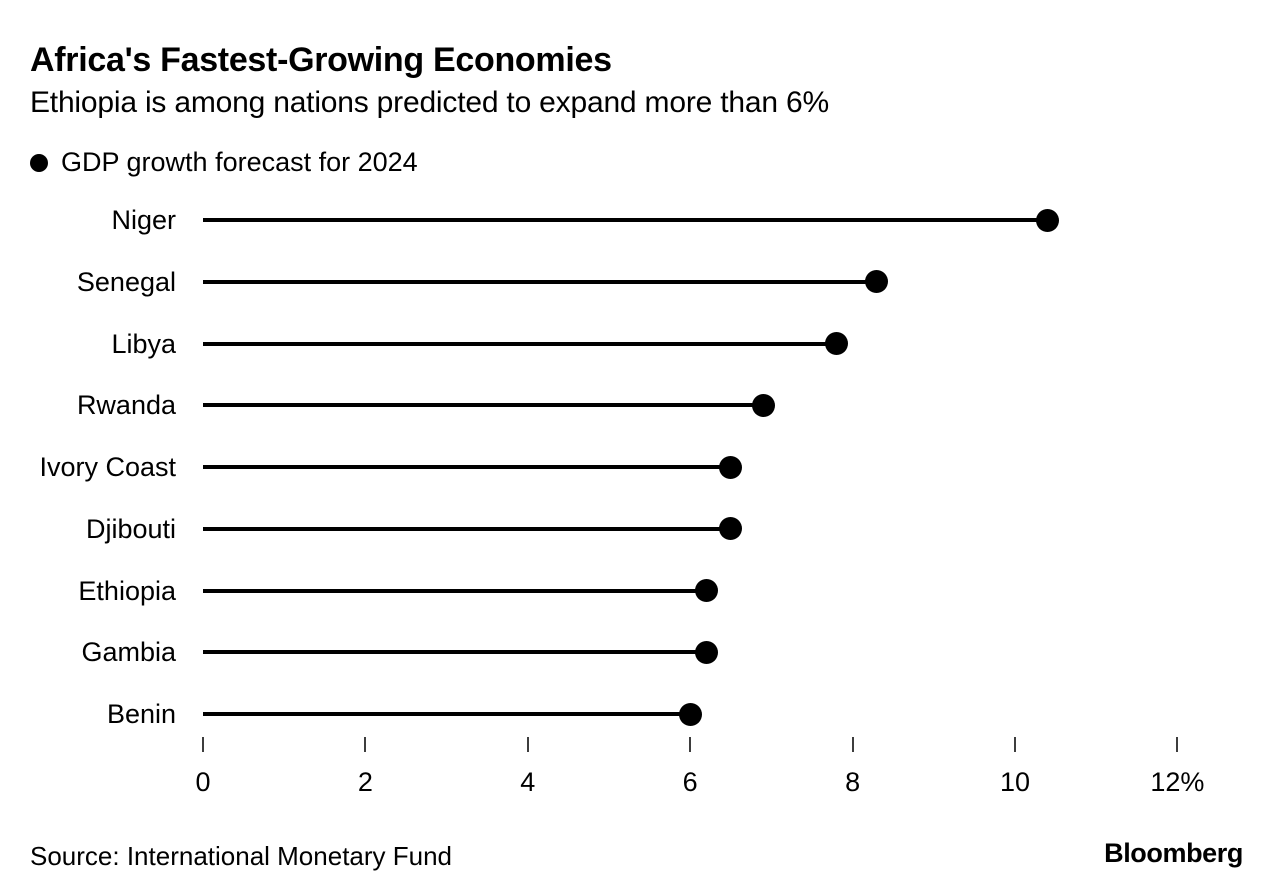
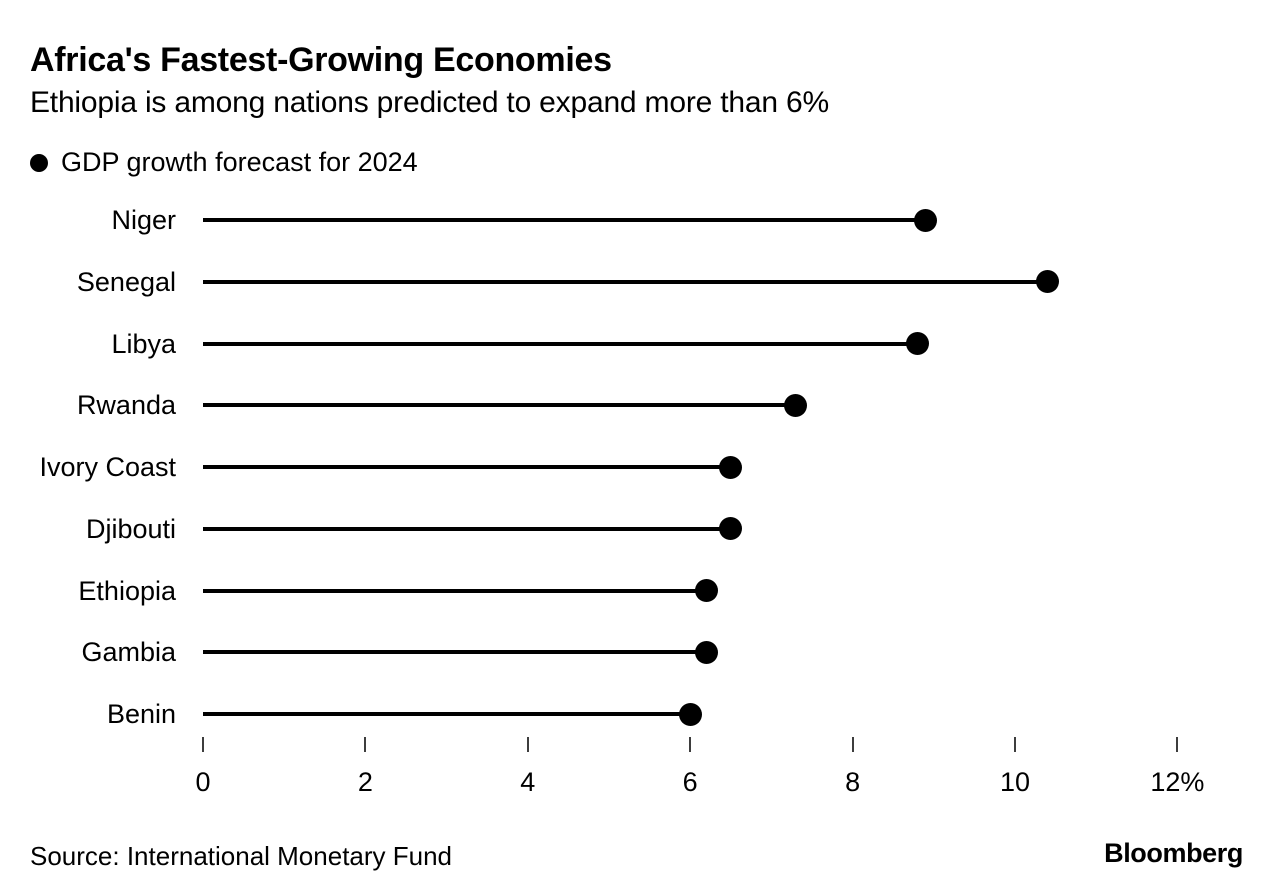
Niger: 10.4% -> 8.9%
Senegal: 8.3% -> 10.4%
Libya: 7.8% -> 8.8%
Rwanda: 6.9% -> 7.3%
